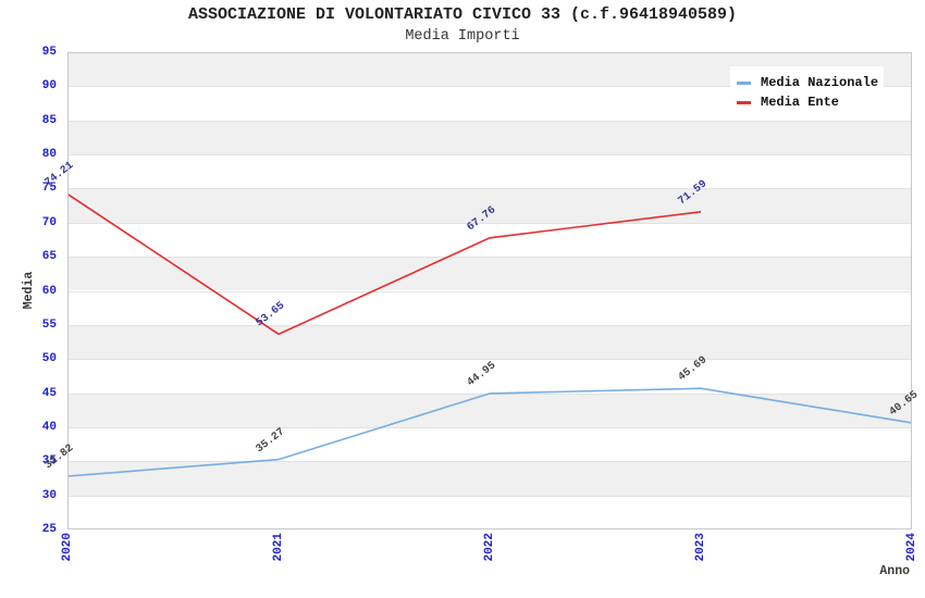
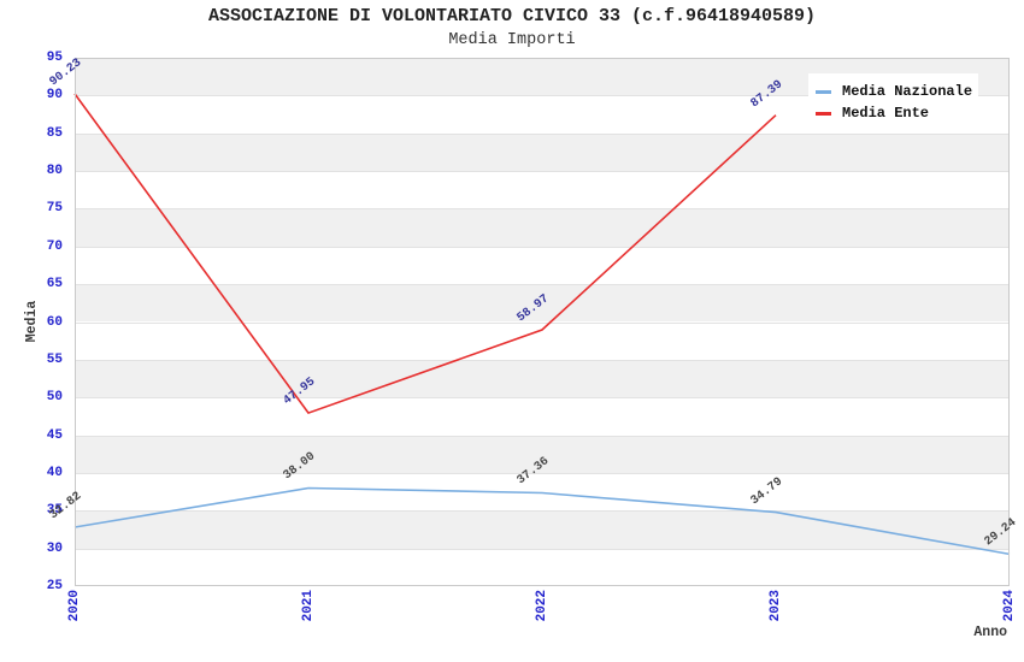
Media Ente/2020: 74.21 -> 90.23
Media Nazionale/2021: 35.27 -> 38.00
Media Ente/2021: 53.65 -> 47.95
Media Nazionale/2022: 44.95 -> 37.36
Media Ente/2022: 67.76 -> 58.97
Media Nazionale/2023: 45.69 -> 34.79
Media Ente/2023: 71.59 -> 87.39
Media Nazionale/2024: 40.65 -> 29.24
